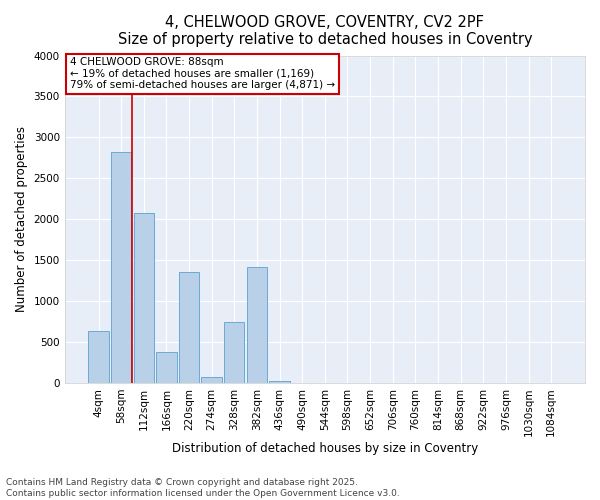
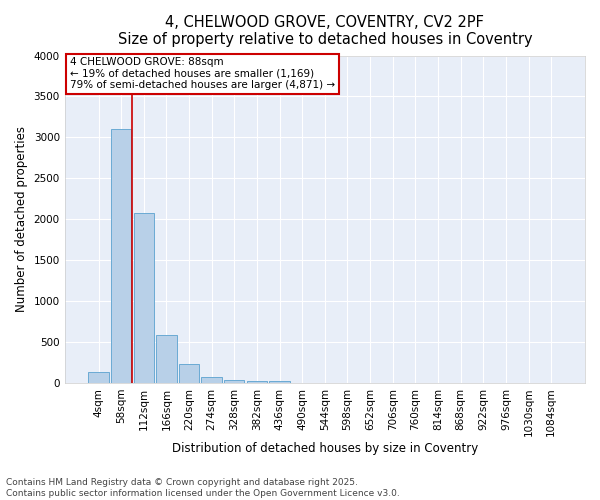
4sqm: 640 -> 130
58sqm: 2820 -> 3100
166sqm: 380 -> 580
220sqm: 1360 -> 230
328sqm: 740 -> 40
382sqm: 1420 -> 30
